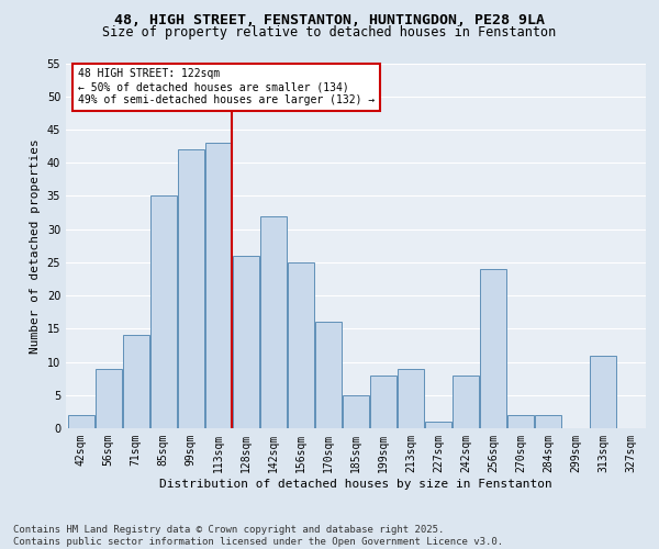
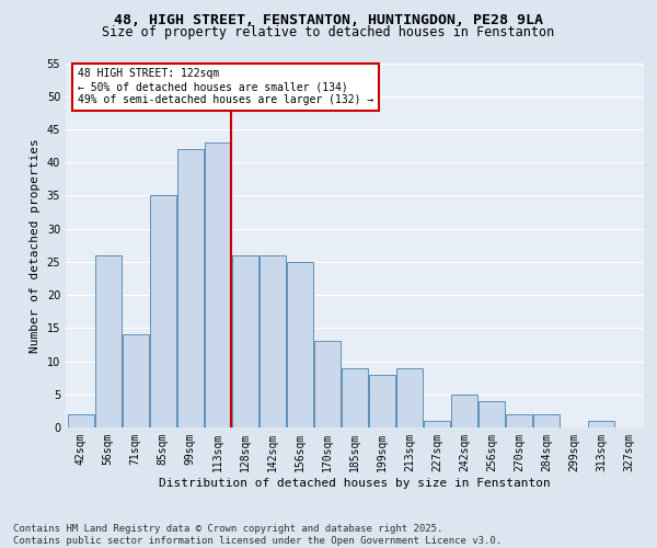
56sqm: 9 -> 26
142sqm: 32 -> 26
170sqm: 16 -> 13
185sqm: 5 -> 9
242sqm: 8 -> 5
256sqm: 24 -> 4
313sqm: 11 -> 1
